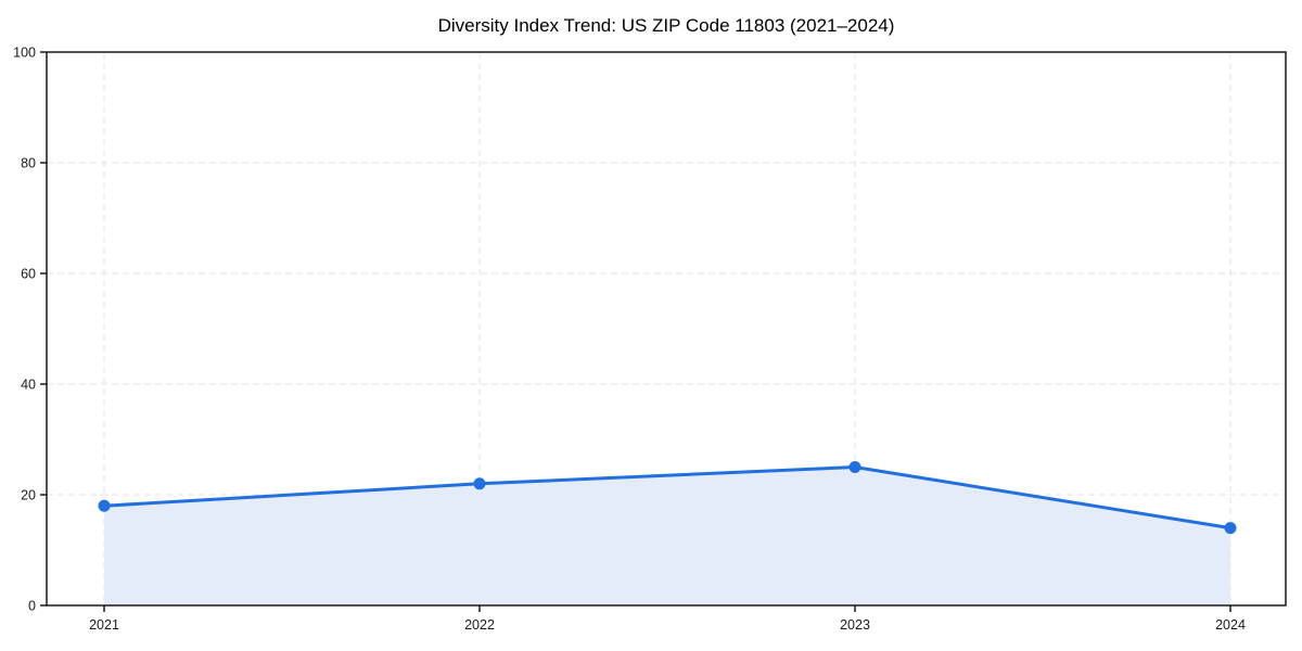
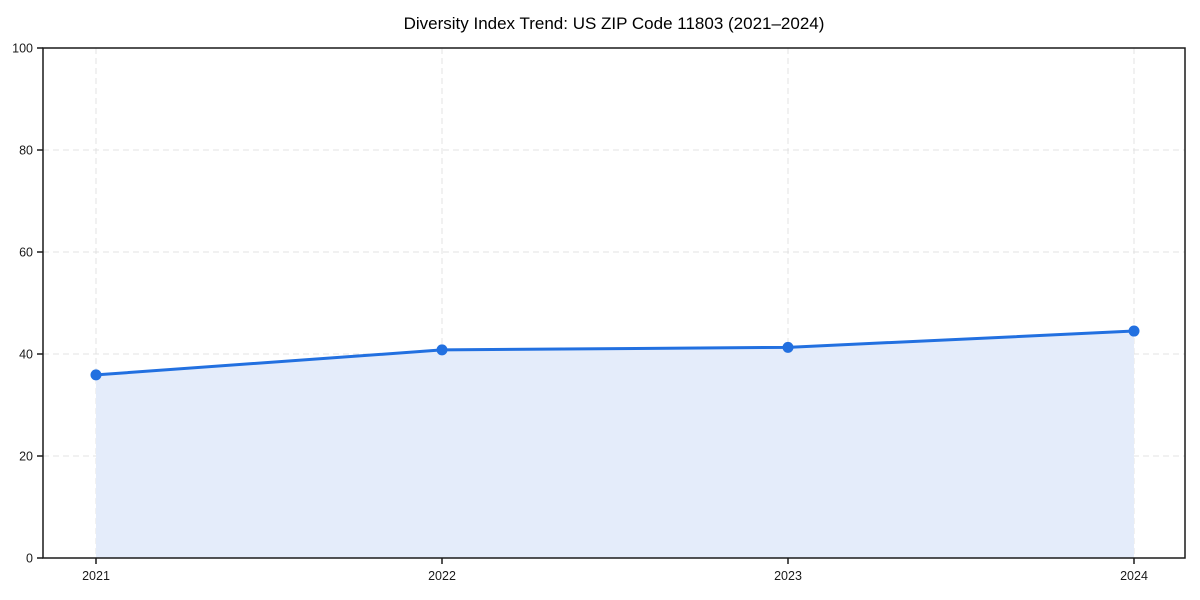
2021: 18 -> 36
2022: 22 -> 41
2023: 25 -> 41
2024: 14 -> 44
